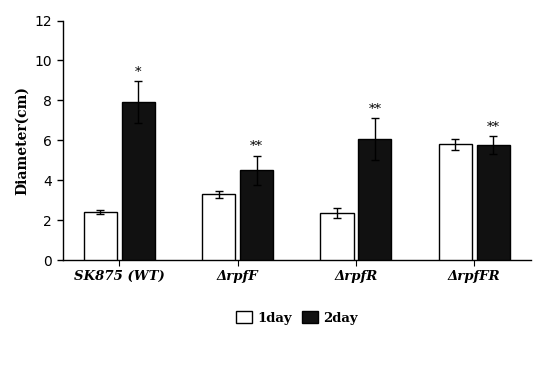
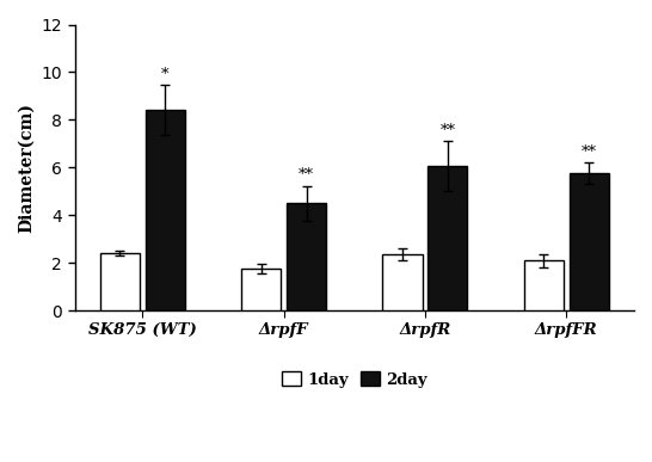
2day/SK875 (WT): 7.9 -> 8.4
1day/ΔrpfF: 3.3 -> 1.8
1day/ΔrpfFR: 5.8 -> 2.1
